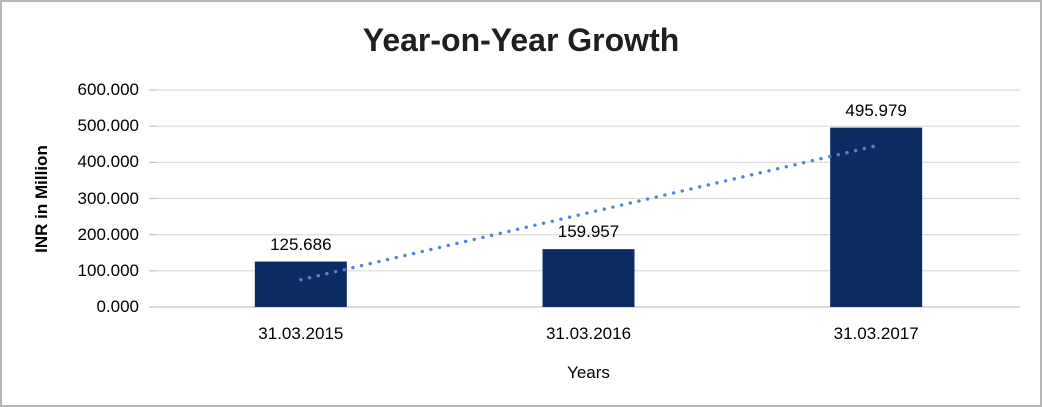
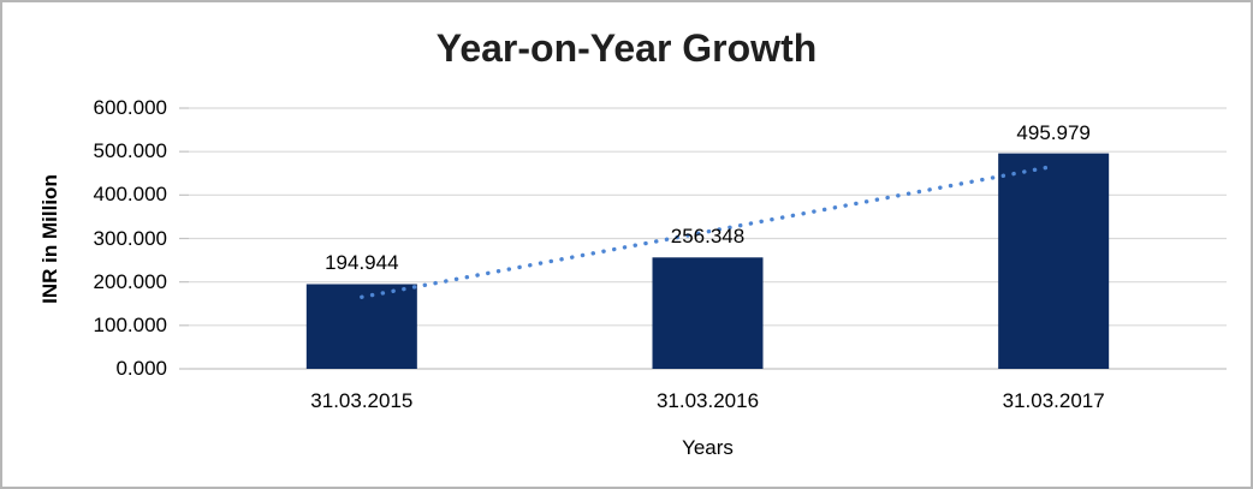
31.03.2015: 125.686 -> 194.944
31.03.2016: 159.957 -> 256.348
